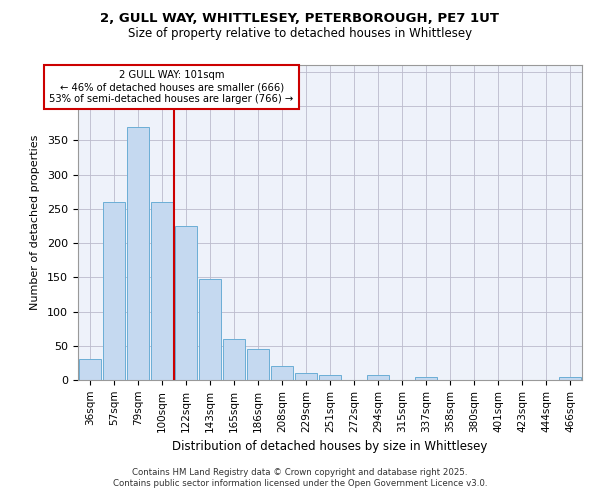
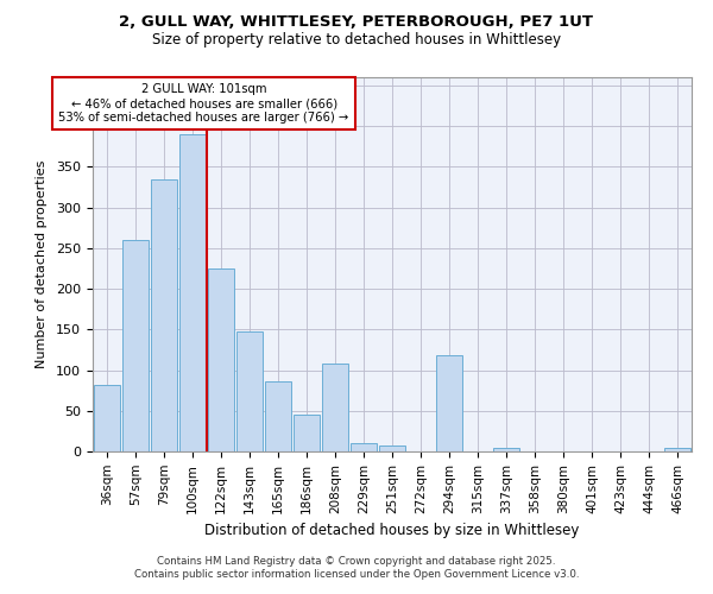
36sqm: 30 -> 82
79sqm: 370 -> 334
100sqm: 260 -> 390
165sqm: 60 -> 86
208sqm: 20 -> 108
294sqm: 8 -> 118
